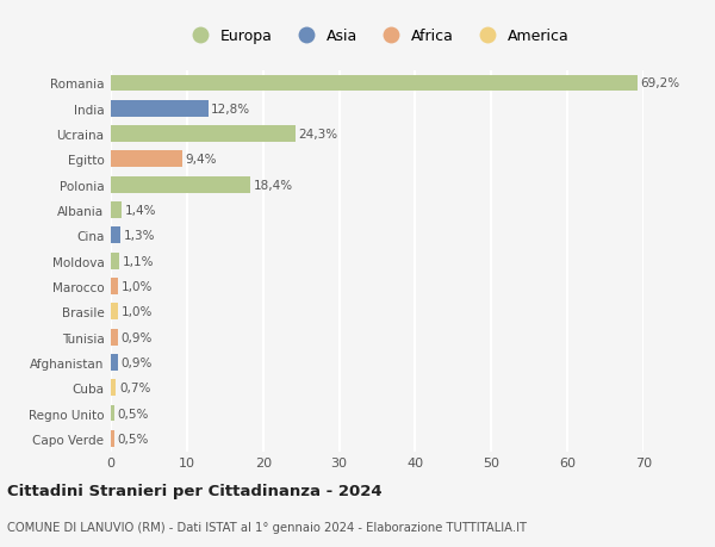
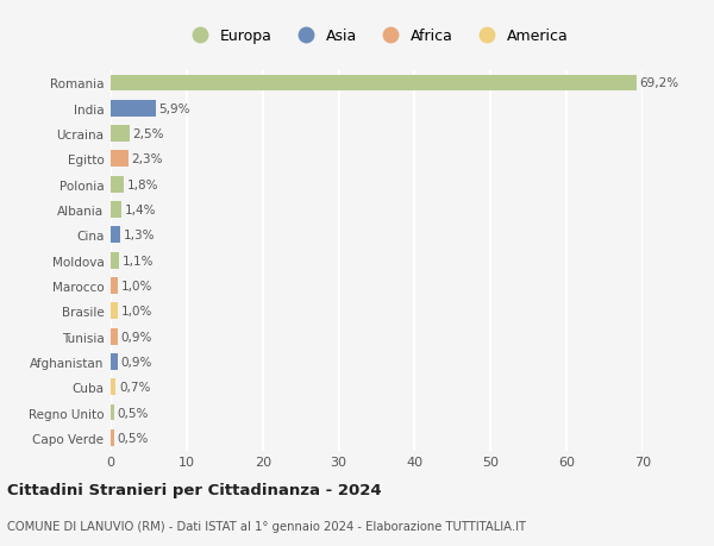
India: 12,8% -> 5,9%
Ucraina: 24,3% -> 2,5%
Egitto: 9,4% -> 2,3%
Polonia: 18,4% -> 1,8%
